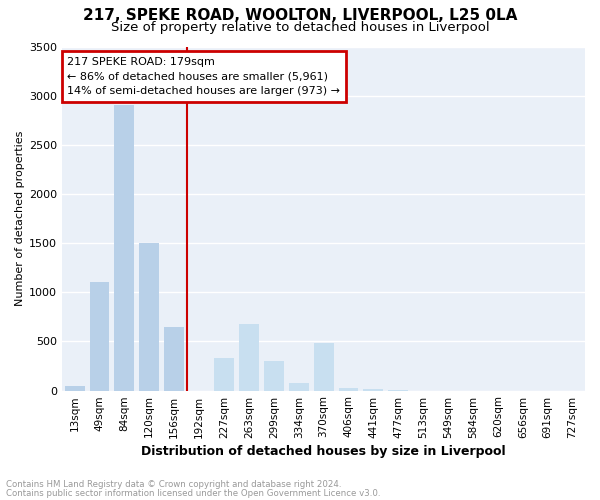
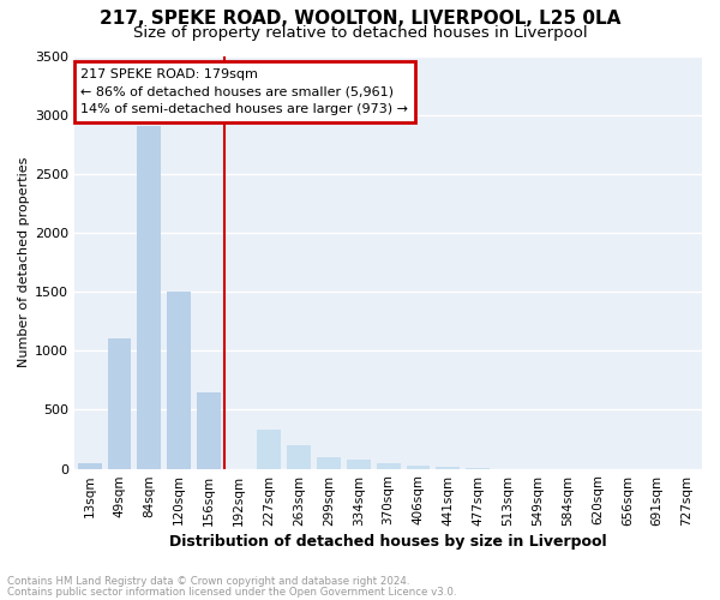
263sqm: 680 -> 200
299sqm: 300 -> 100
370sqm: 480 -> 50
